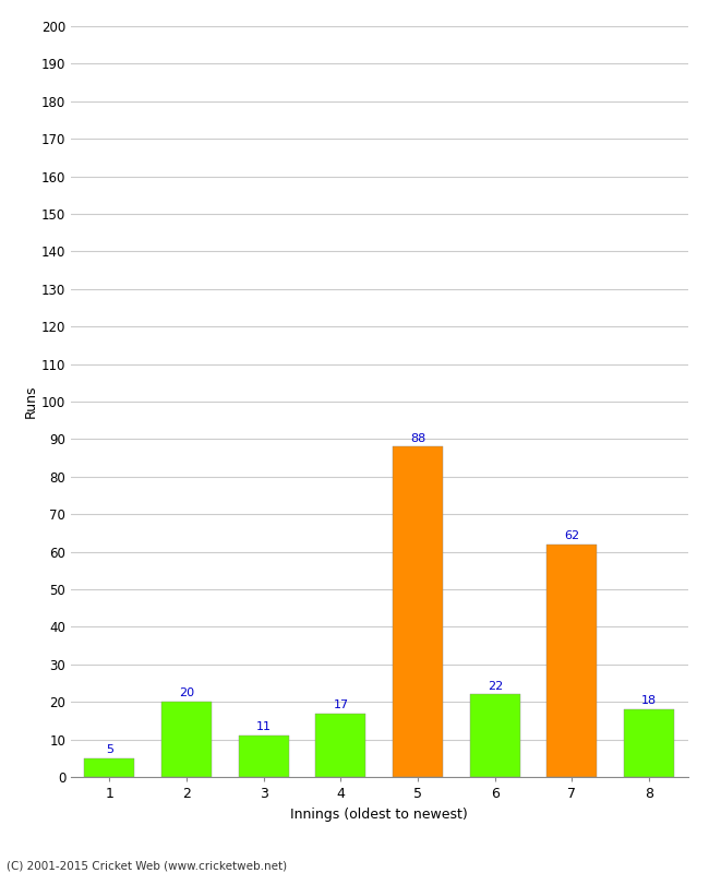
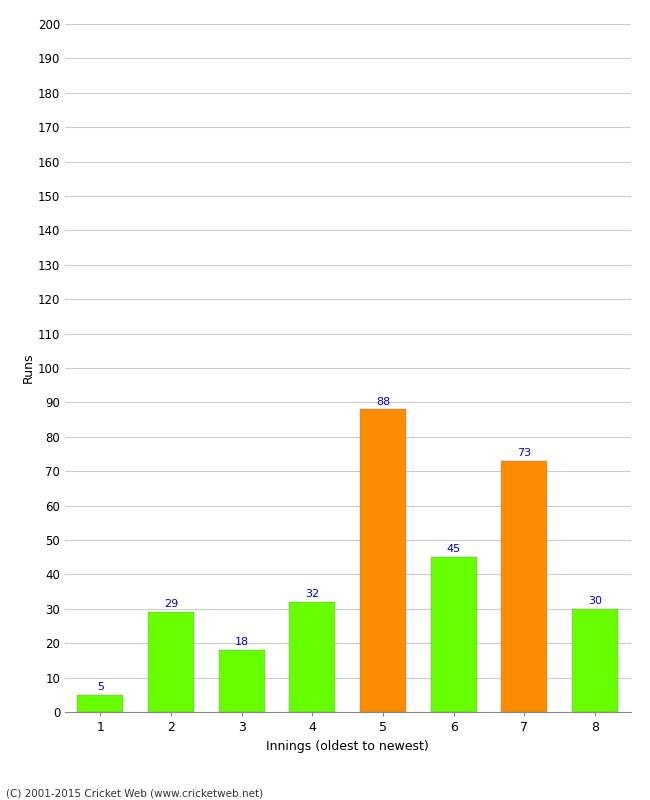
2: 20 -> 29
3: 11 -> 18
4: 17 -> 32
6: 22 -> 45
7: 62 -> 73
8: 18 -> 30
